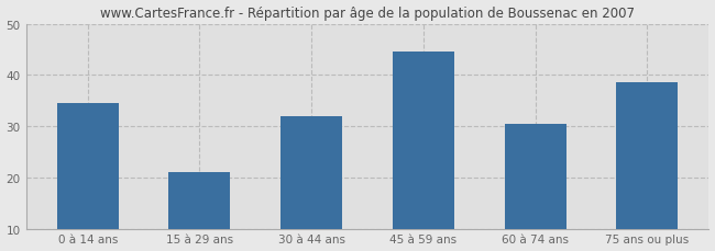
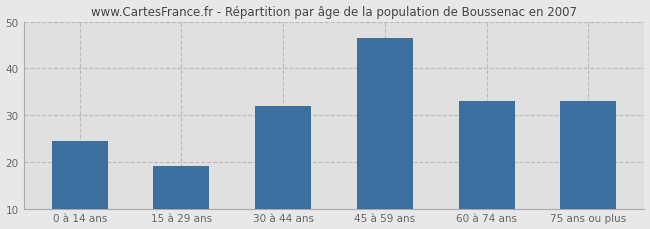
0 à 14 ans: 34.5 -> 24.5
15 à 29 ans: 21.0 -> 19.0
45 à 59 ans: 44.5 -> 46.5
60 à 74 ans: 30.5 -> 33.0
75 ans ou plus: 38.5 -> 33.0
